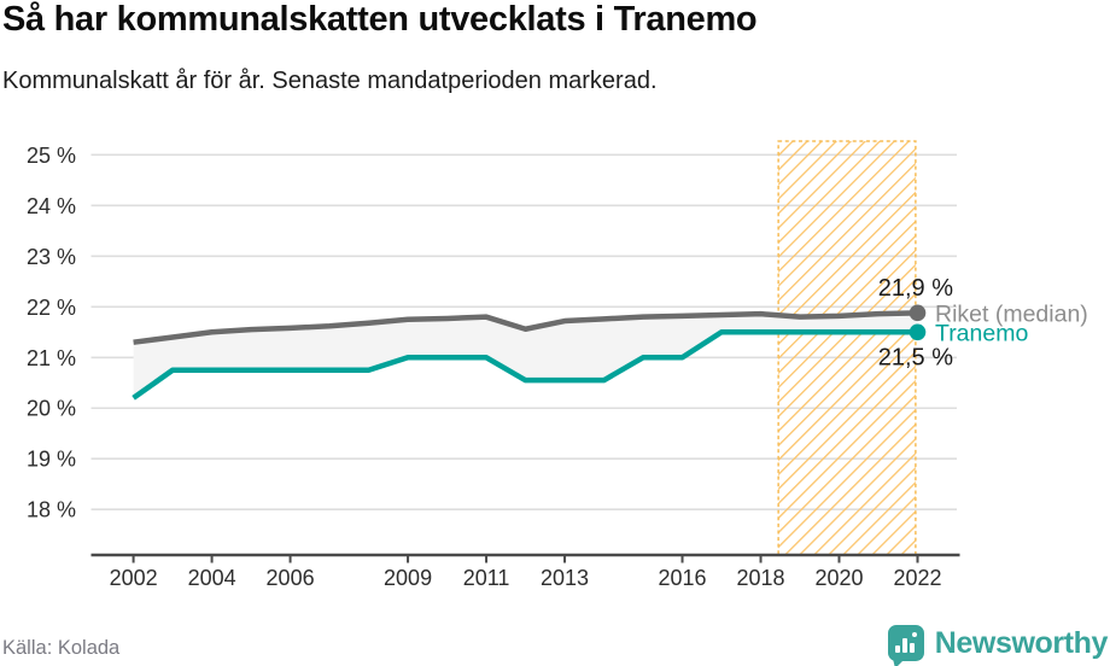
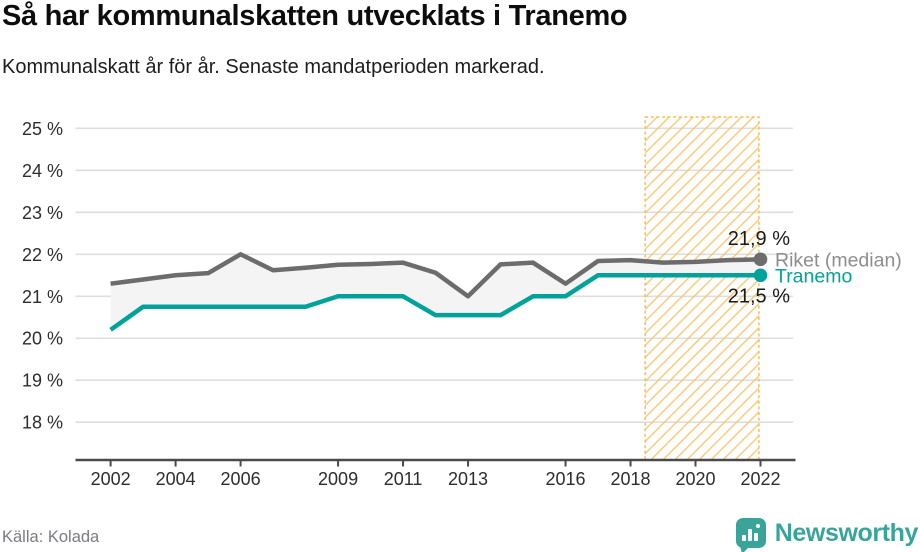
Riket (median)/2006: 21.6% -> 22.0%
Riket (median)/2013: 21.7% -> 21.0%
Riket (median)/2016: 21.8% -> 21.3%
